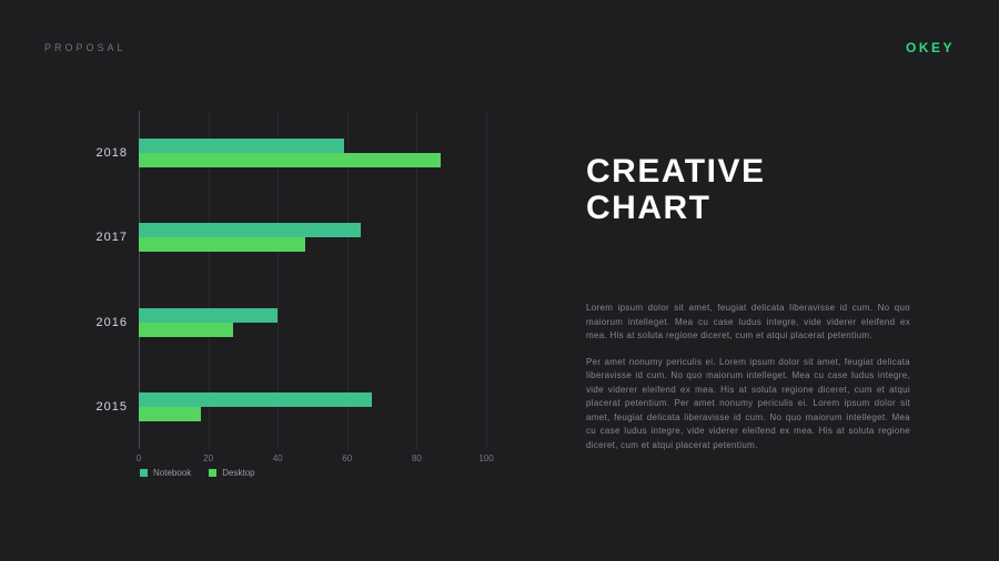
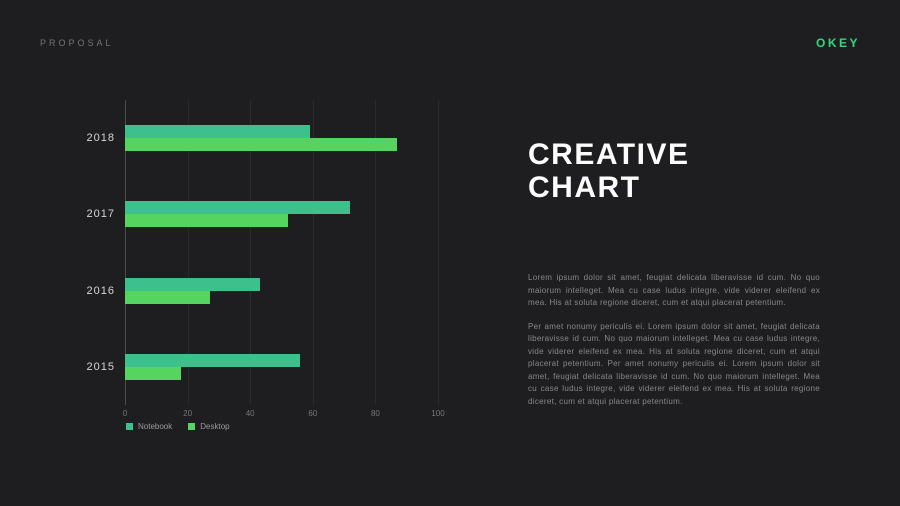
Notebook/2017: 64 -> 72
Desktop/2017: 48 -> 52
Notebook/2016: 40 -> 43
Notebook/2015: 67 -> 56
